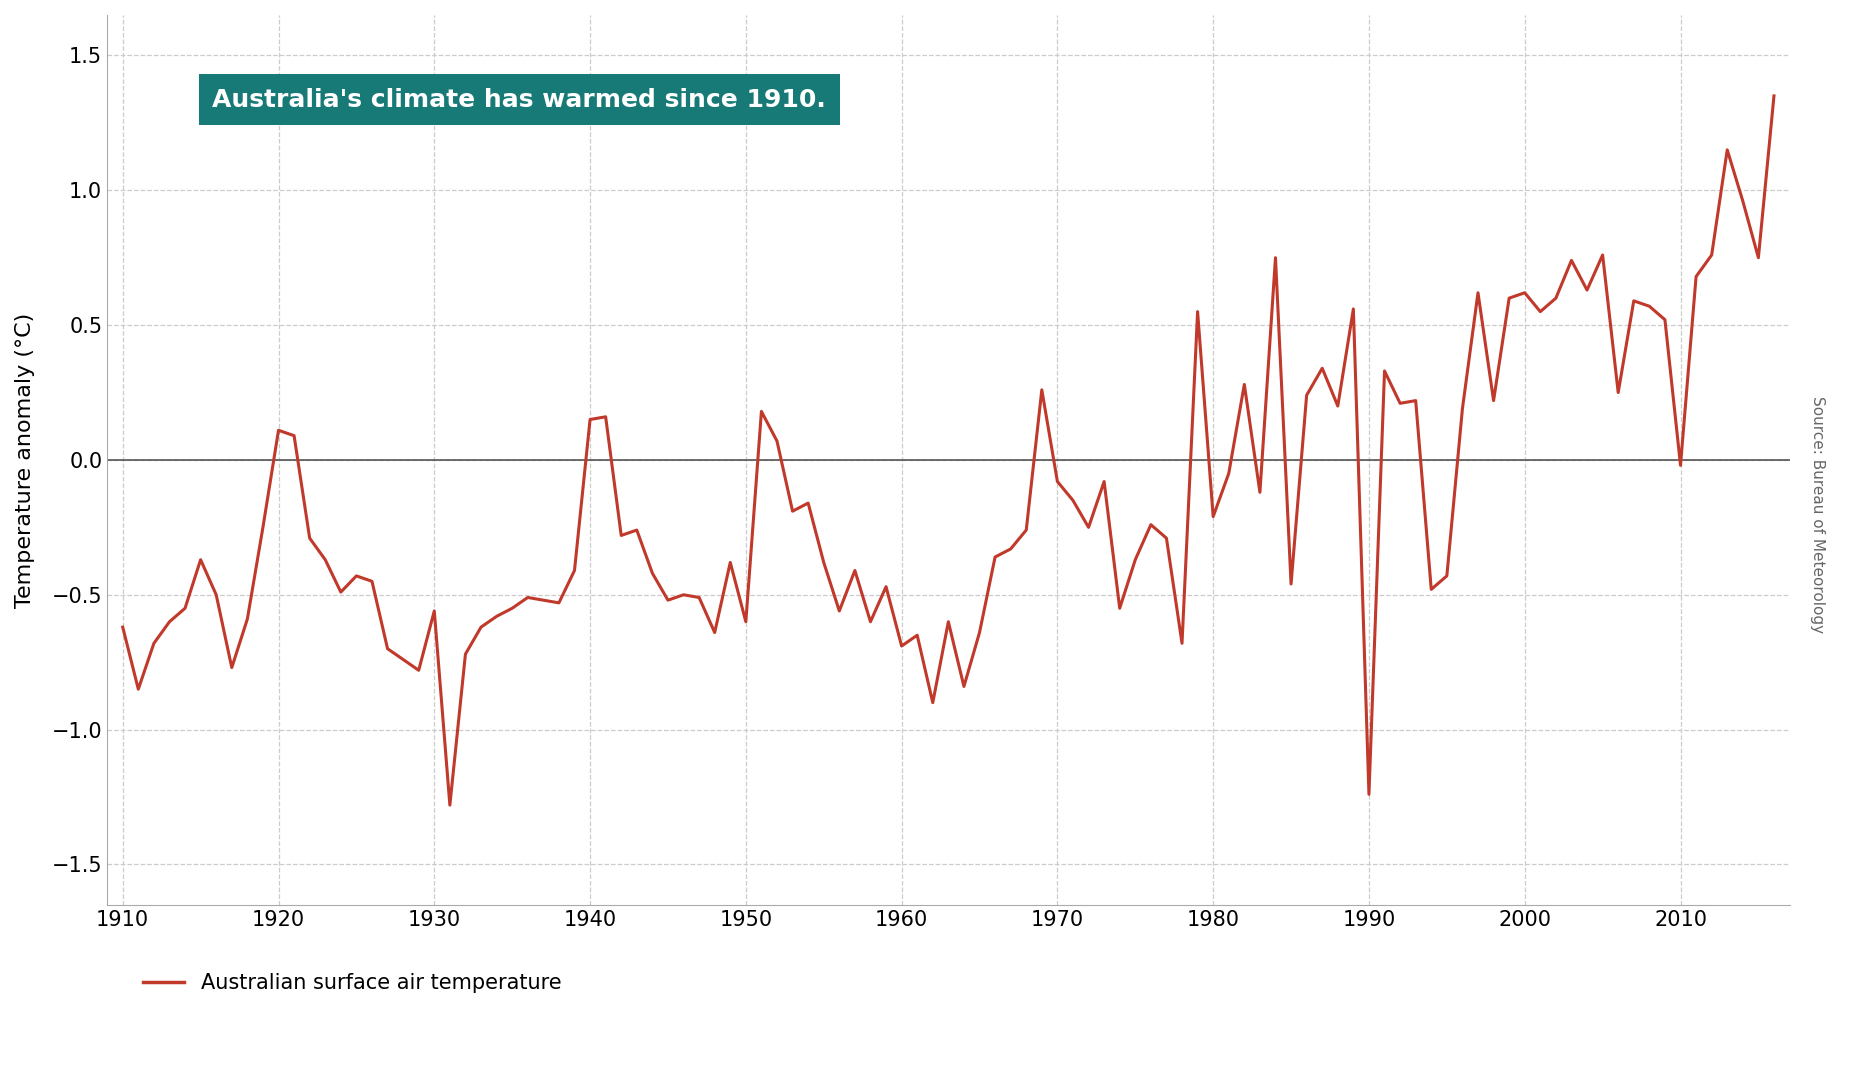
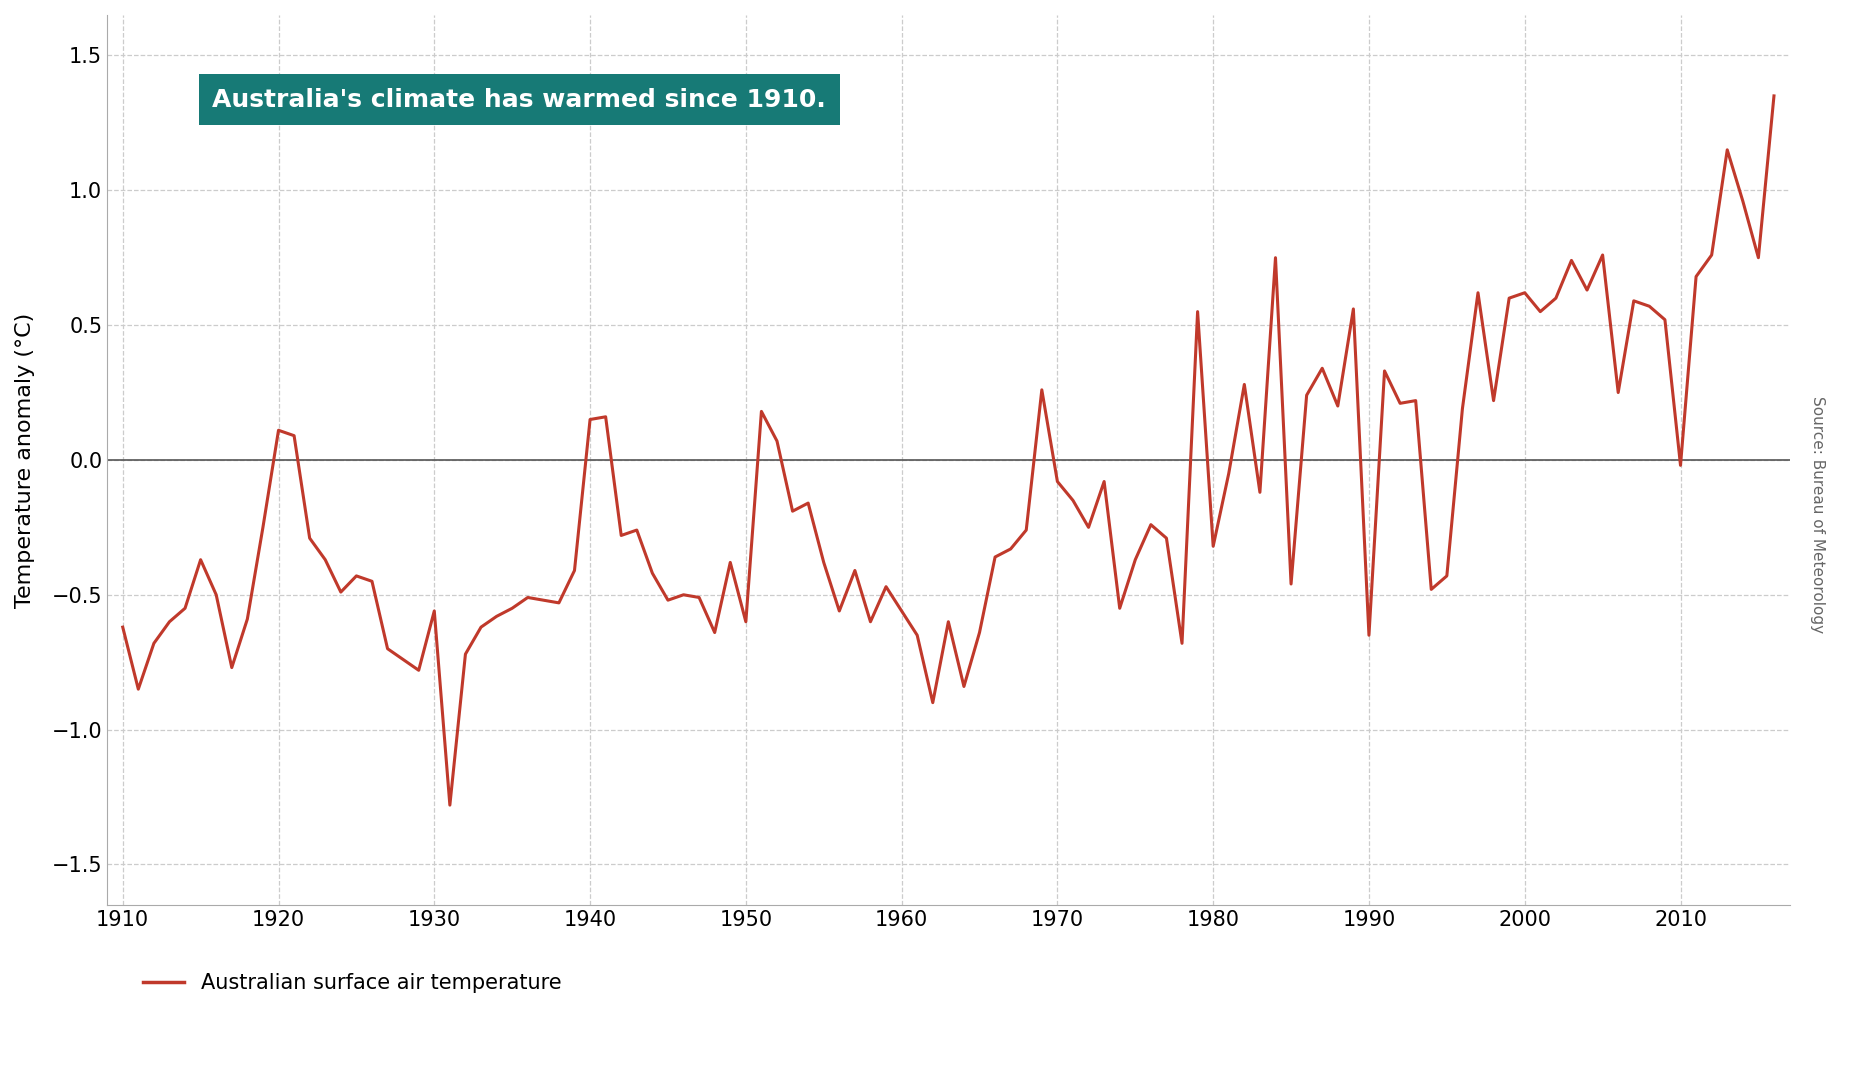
1960: -0.69 -> -0.56
1980: -0.21 -> -0.32
1990: -1.24 -> -0.65
